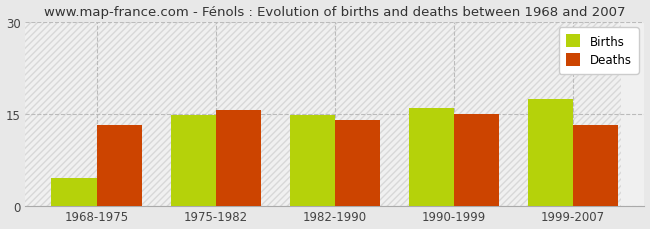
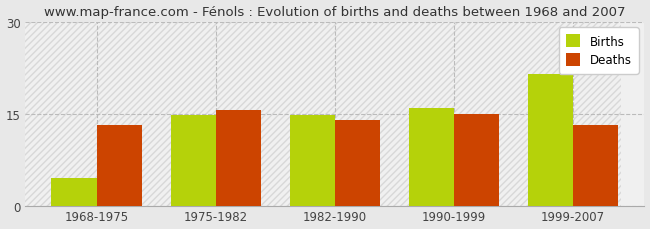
Births/1999-2007: 17.3 -> 21.4
